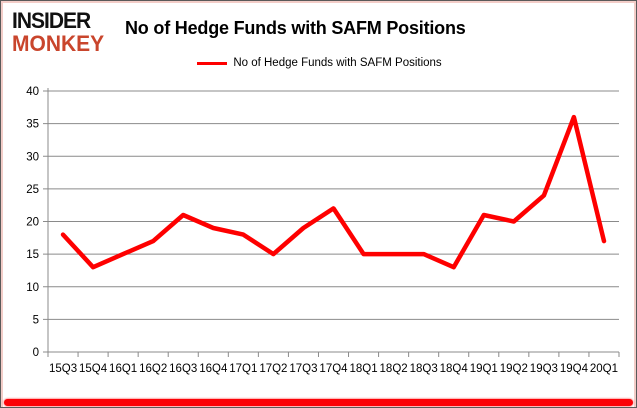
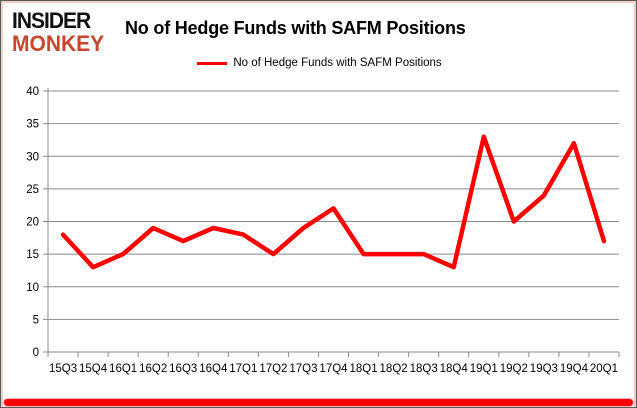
16Q2: 17 -> 19
16Q3: 21 -> 17
19Q1: 21 -> 33
19Q4: 36 -> 32
